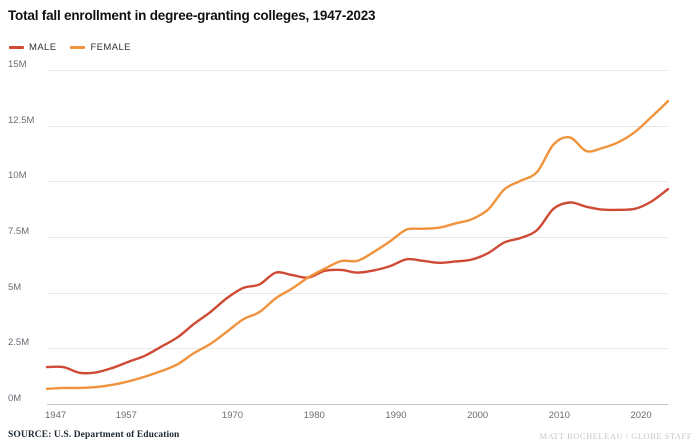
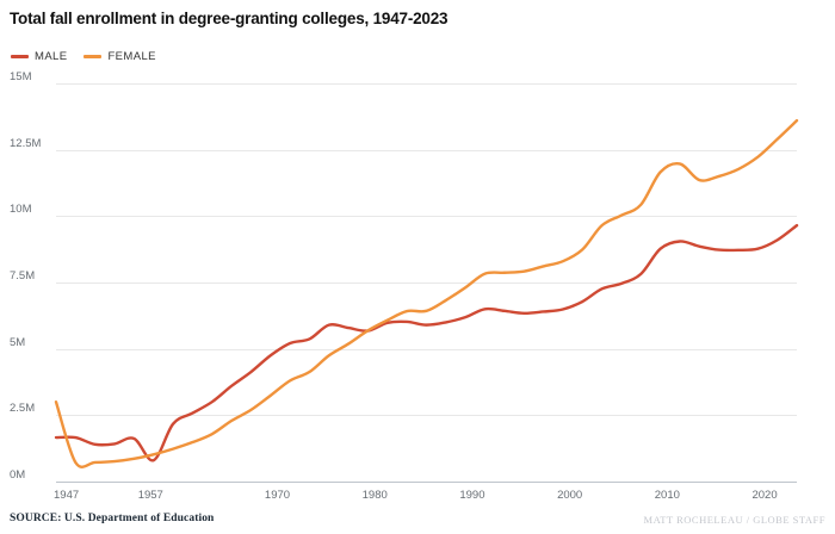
FEMALE/1947: 0.7M -> 3.0M
MALE/1957: 1.9M -> 0.8M
